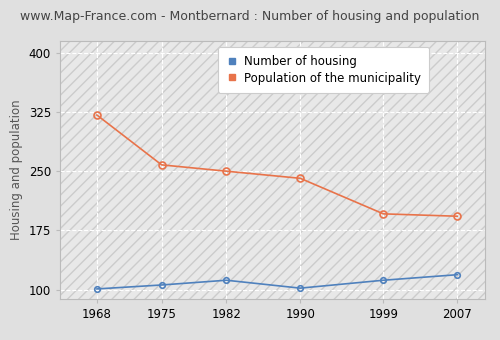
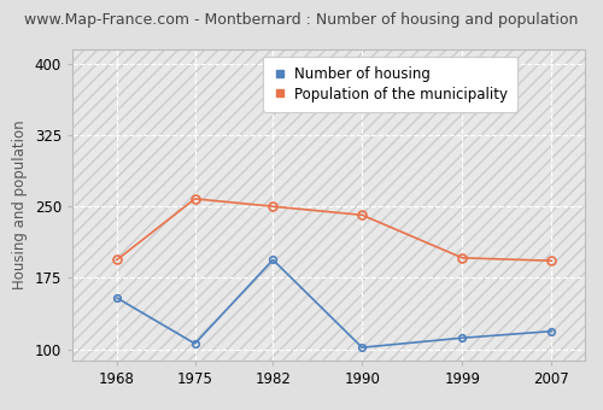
Number of housing/1968: 101 -> 154
Population of the municipality/1968: 321 -> 194
Number of housing/1982: 112 -> 194
